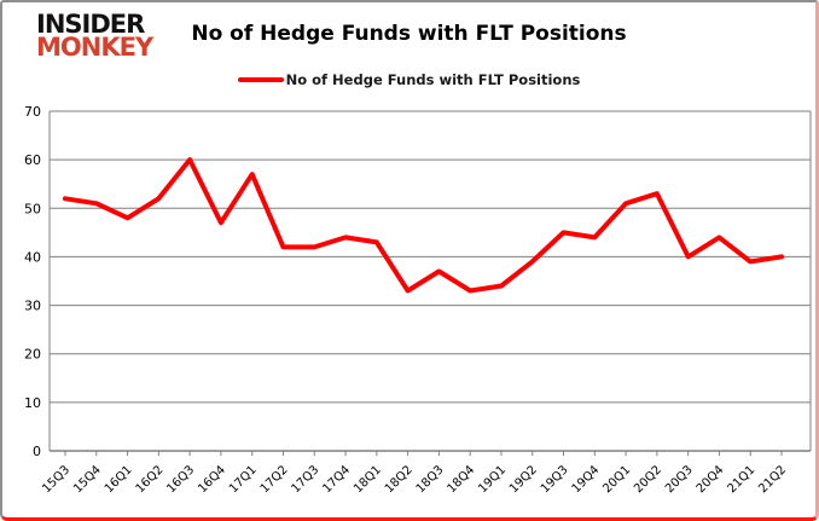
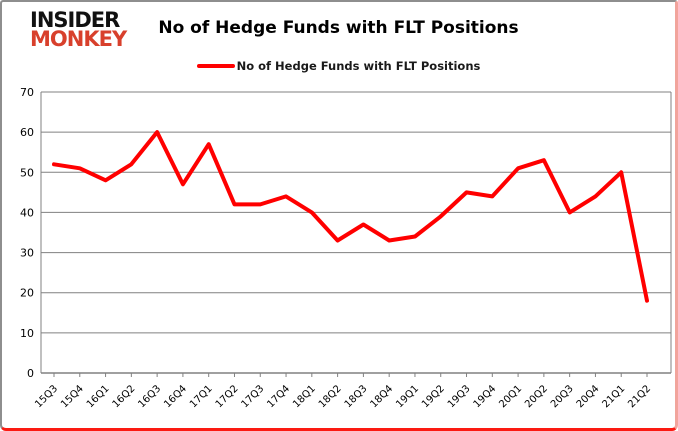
18Q1: 43 -> 40
21Q1: 39 -> 50
21Q2: 40 -> 18
